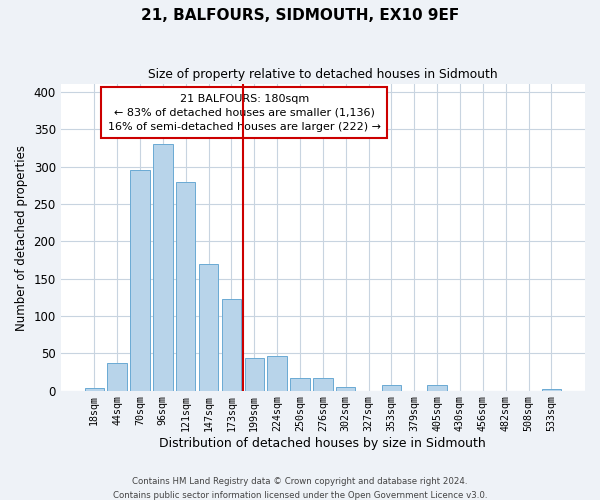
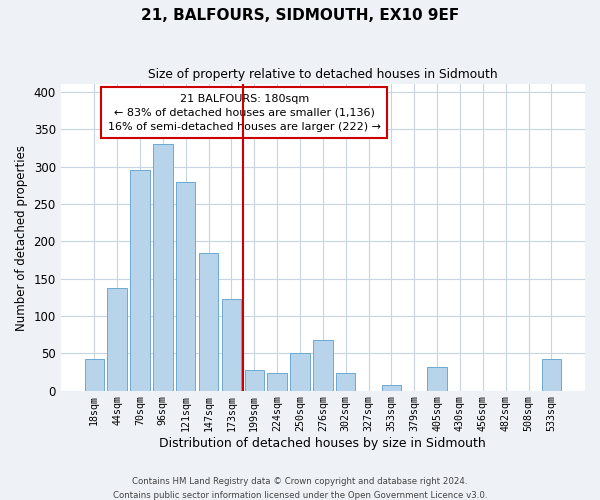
18sqm: 4 -> 42
44sqm: 37 -> 138
147sqm: 170 -> 184
199sqm: 43 -> 28
224sqm: 46 -> 24
250sqm: 17 -> 50
276sqm: 17 -> 68
302sqm: 5 -> 24
405sqm: 7 -> 32
533sqm: 2 -> 42
